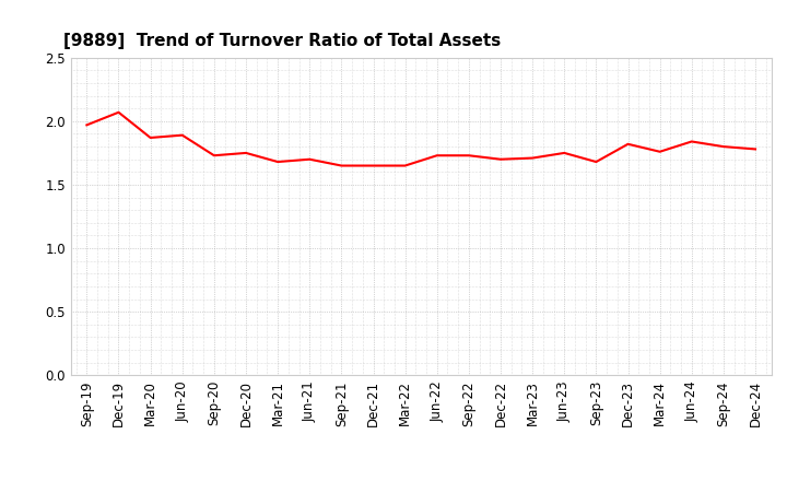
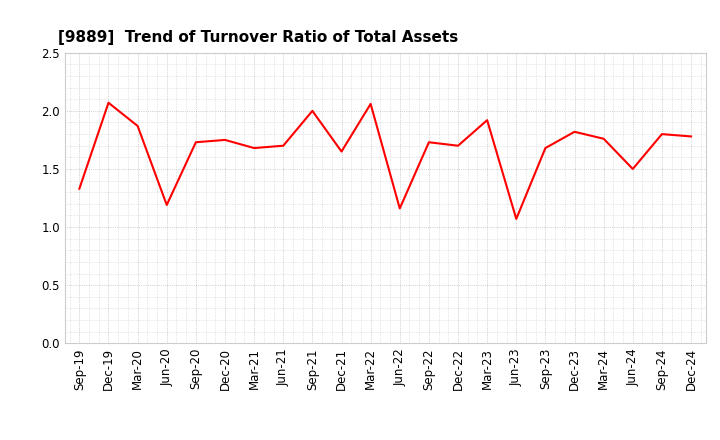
Sep-19: 1.97 -> 1.33
Jun-20: 1.89 -> 1.19
Sep-21: 1.65 -> 2.00
Mar-22: 1.65 -> 2.06
Jun-22: 1.73 -> 1.16
Mar-23: 1.71 -> 1.92
Jun-23: 1.75 -> 1.07
Jun-24: 1.84 -> 1.50
